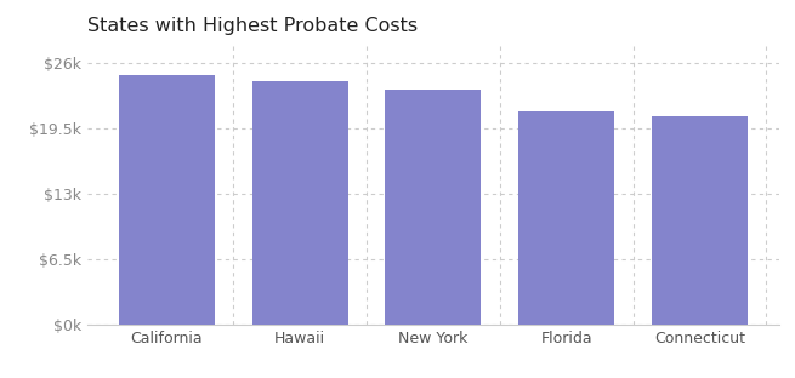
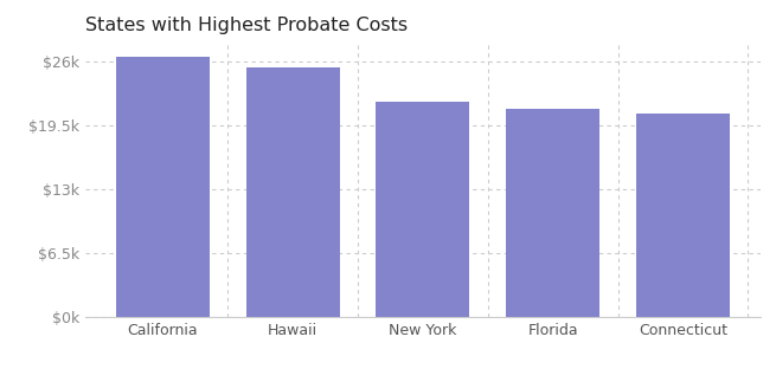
California: $24.8k -> $26.5k
Hawaii: $24.2k -> $25.5k
New York: $23.4k -> $22.0k
